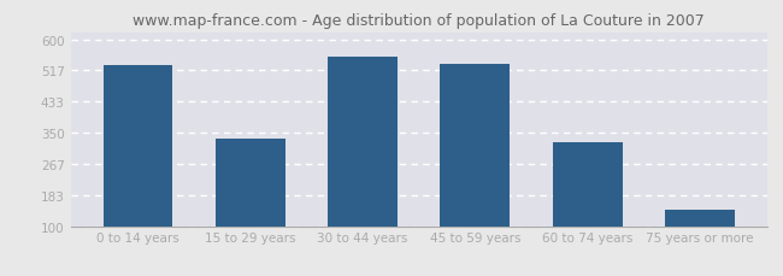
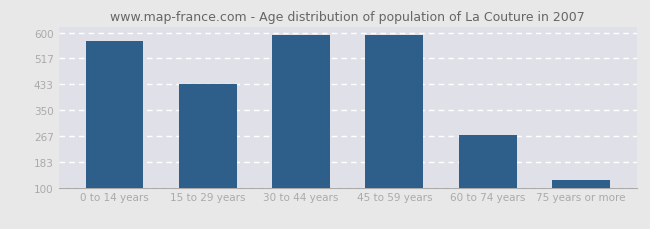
0 to 14 years: 530 -> 575
15 to 29 years: 335 -> 435
30 to 44 years: 555 -> 592
45 to 59 years: 535 -> 592
60 to 74 years: 325 -> 270
75 years or more: 145 -> 125
